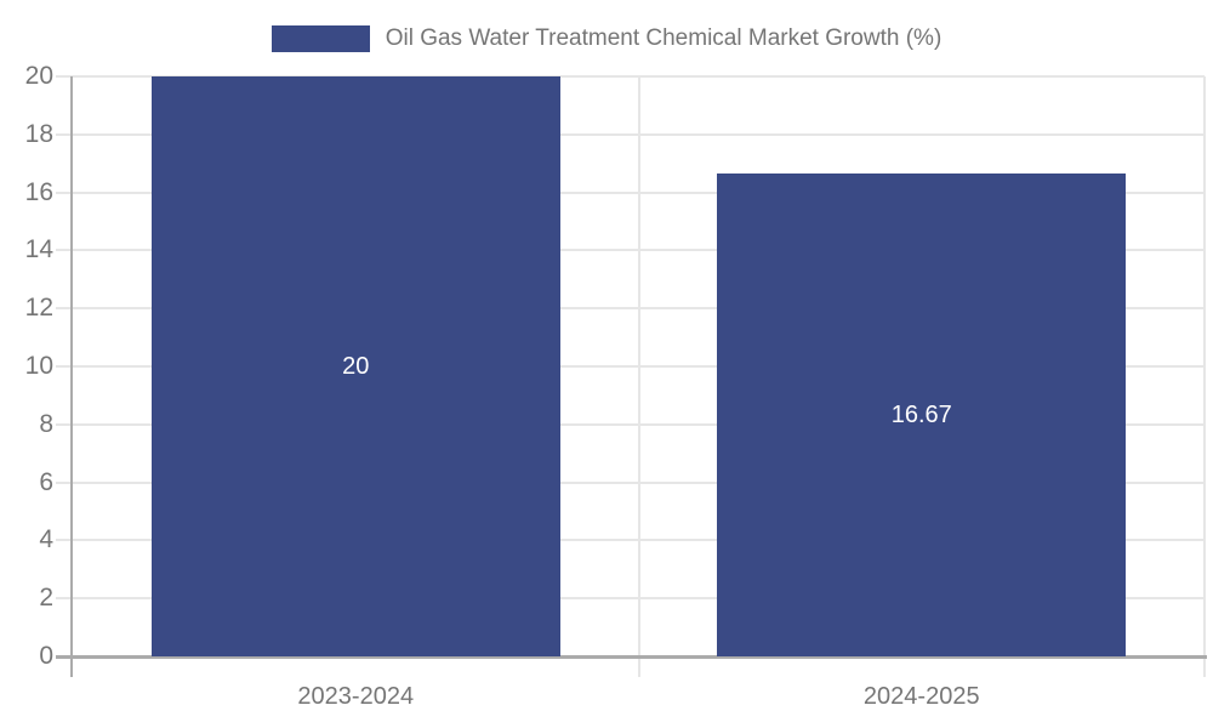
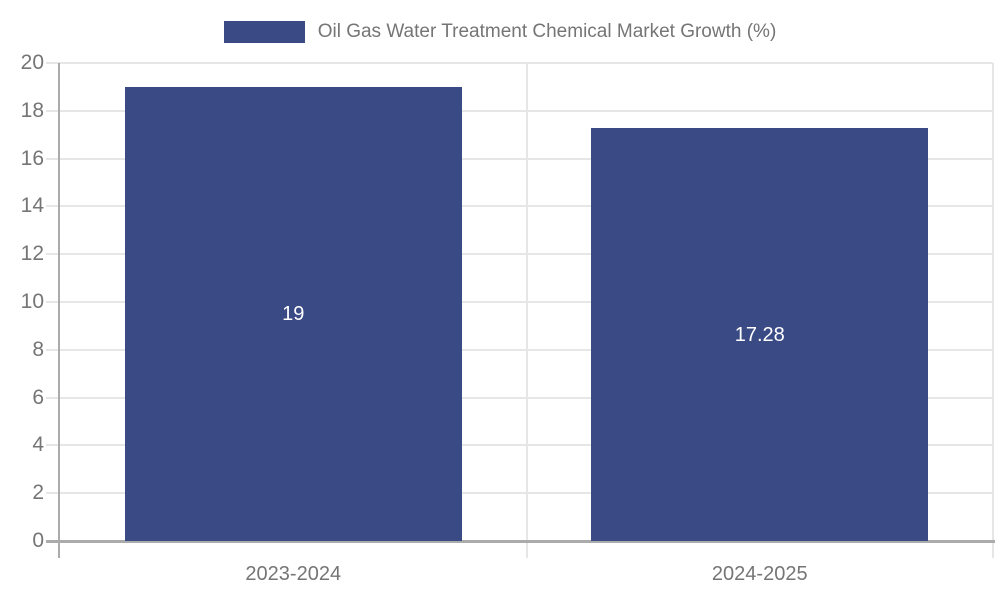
2023-2024: 20 -> 19
2024-2025: 16.67 -> 17.28
